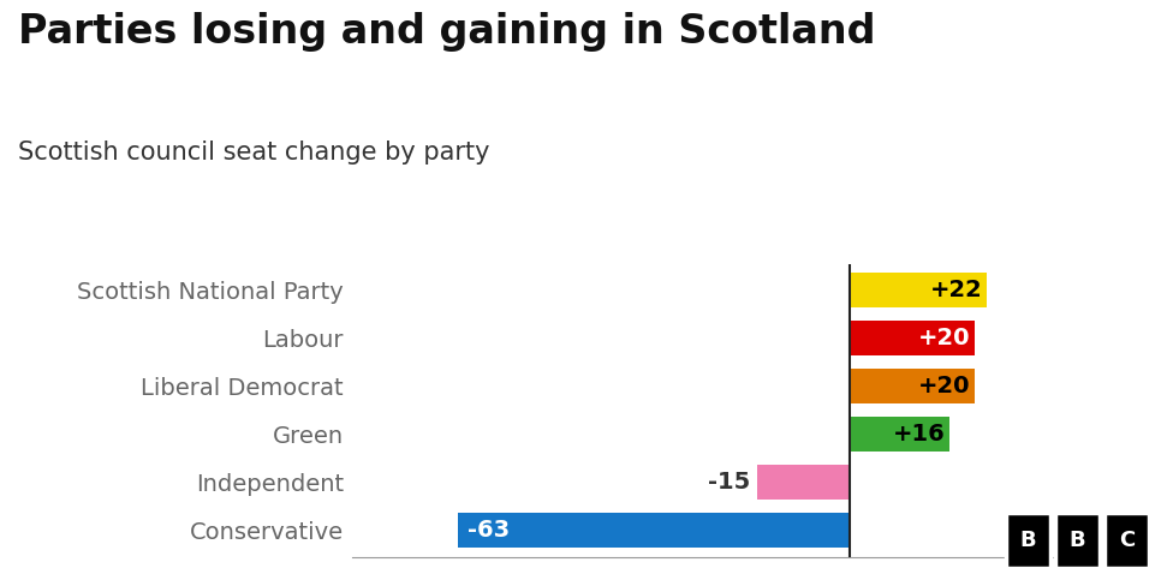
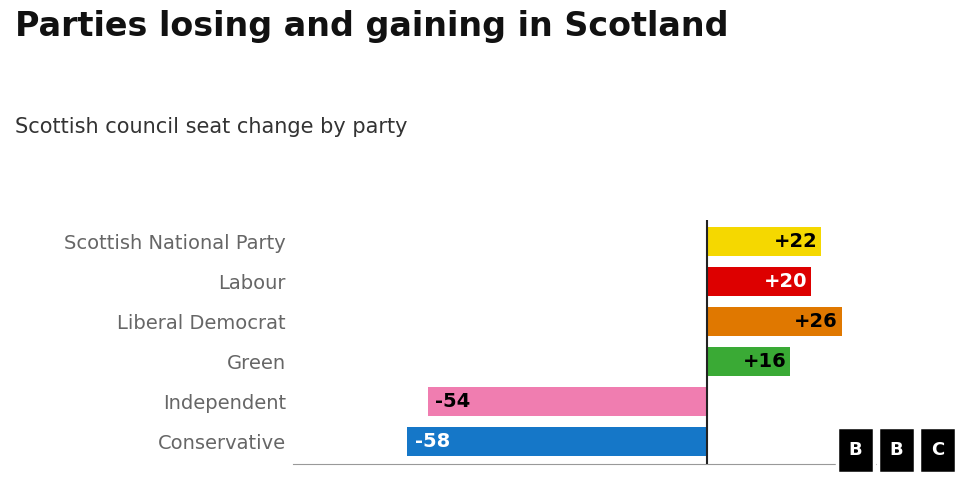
Liberal Democrat: +20 -> +26
Independent: -15 -> -54
Conservative: -63 -> -58
